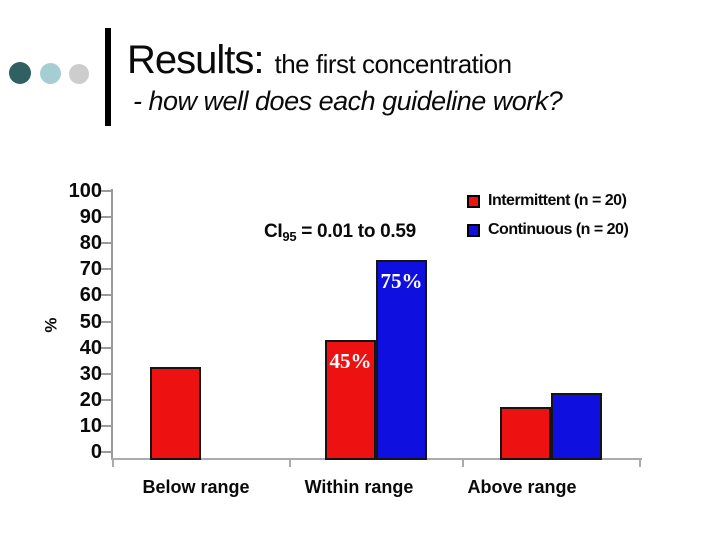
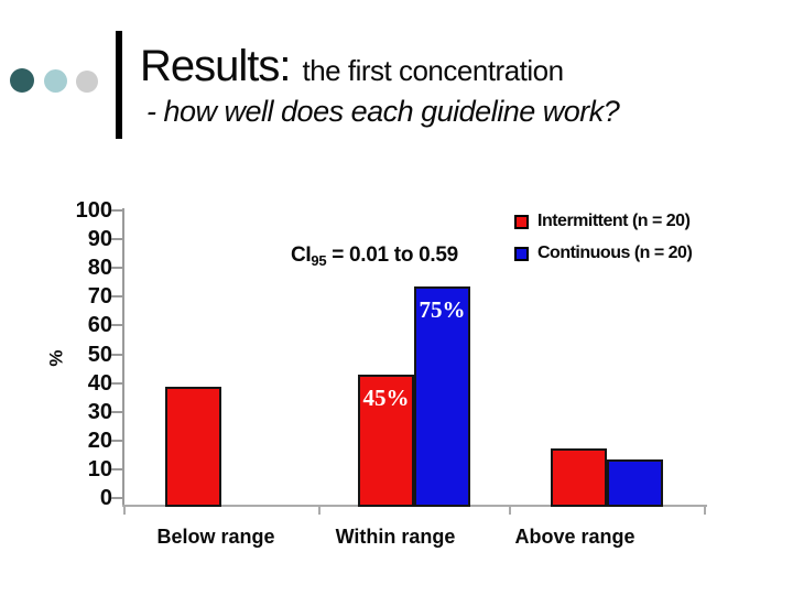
Intermittent (n = 20)/Below range: 35 -> 41
Continuous (n = 20)/Above range: 25 -> 16
